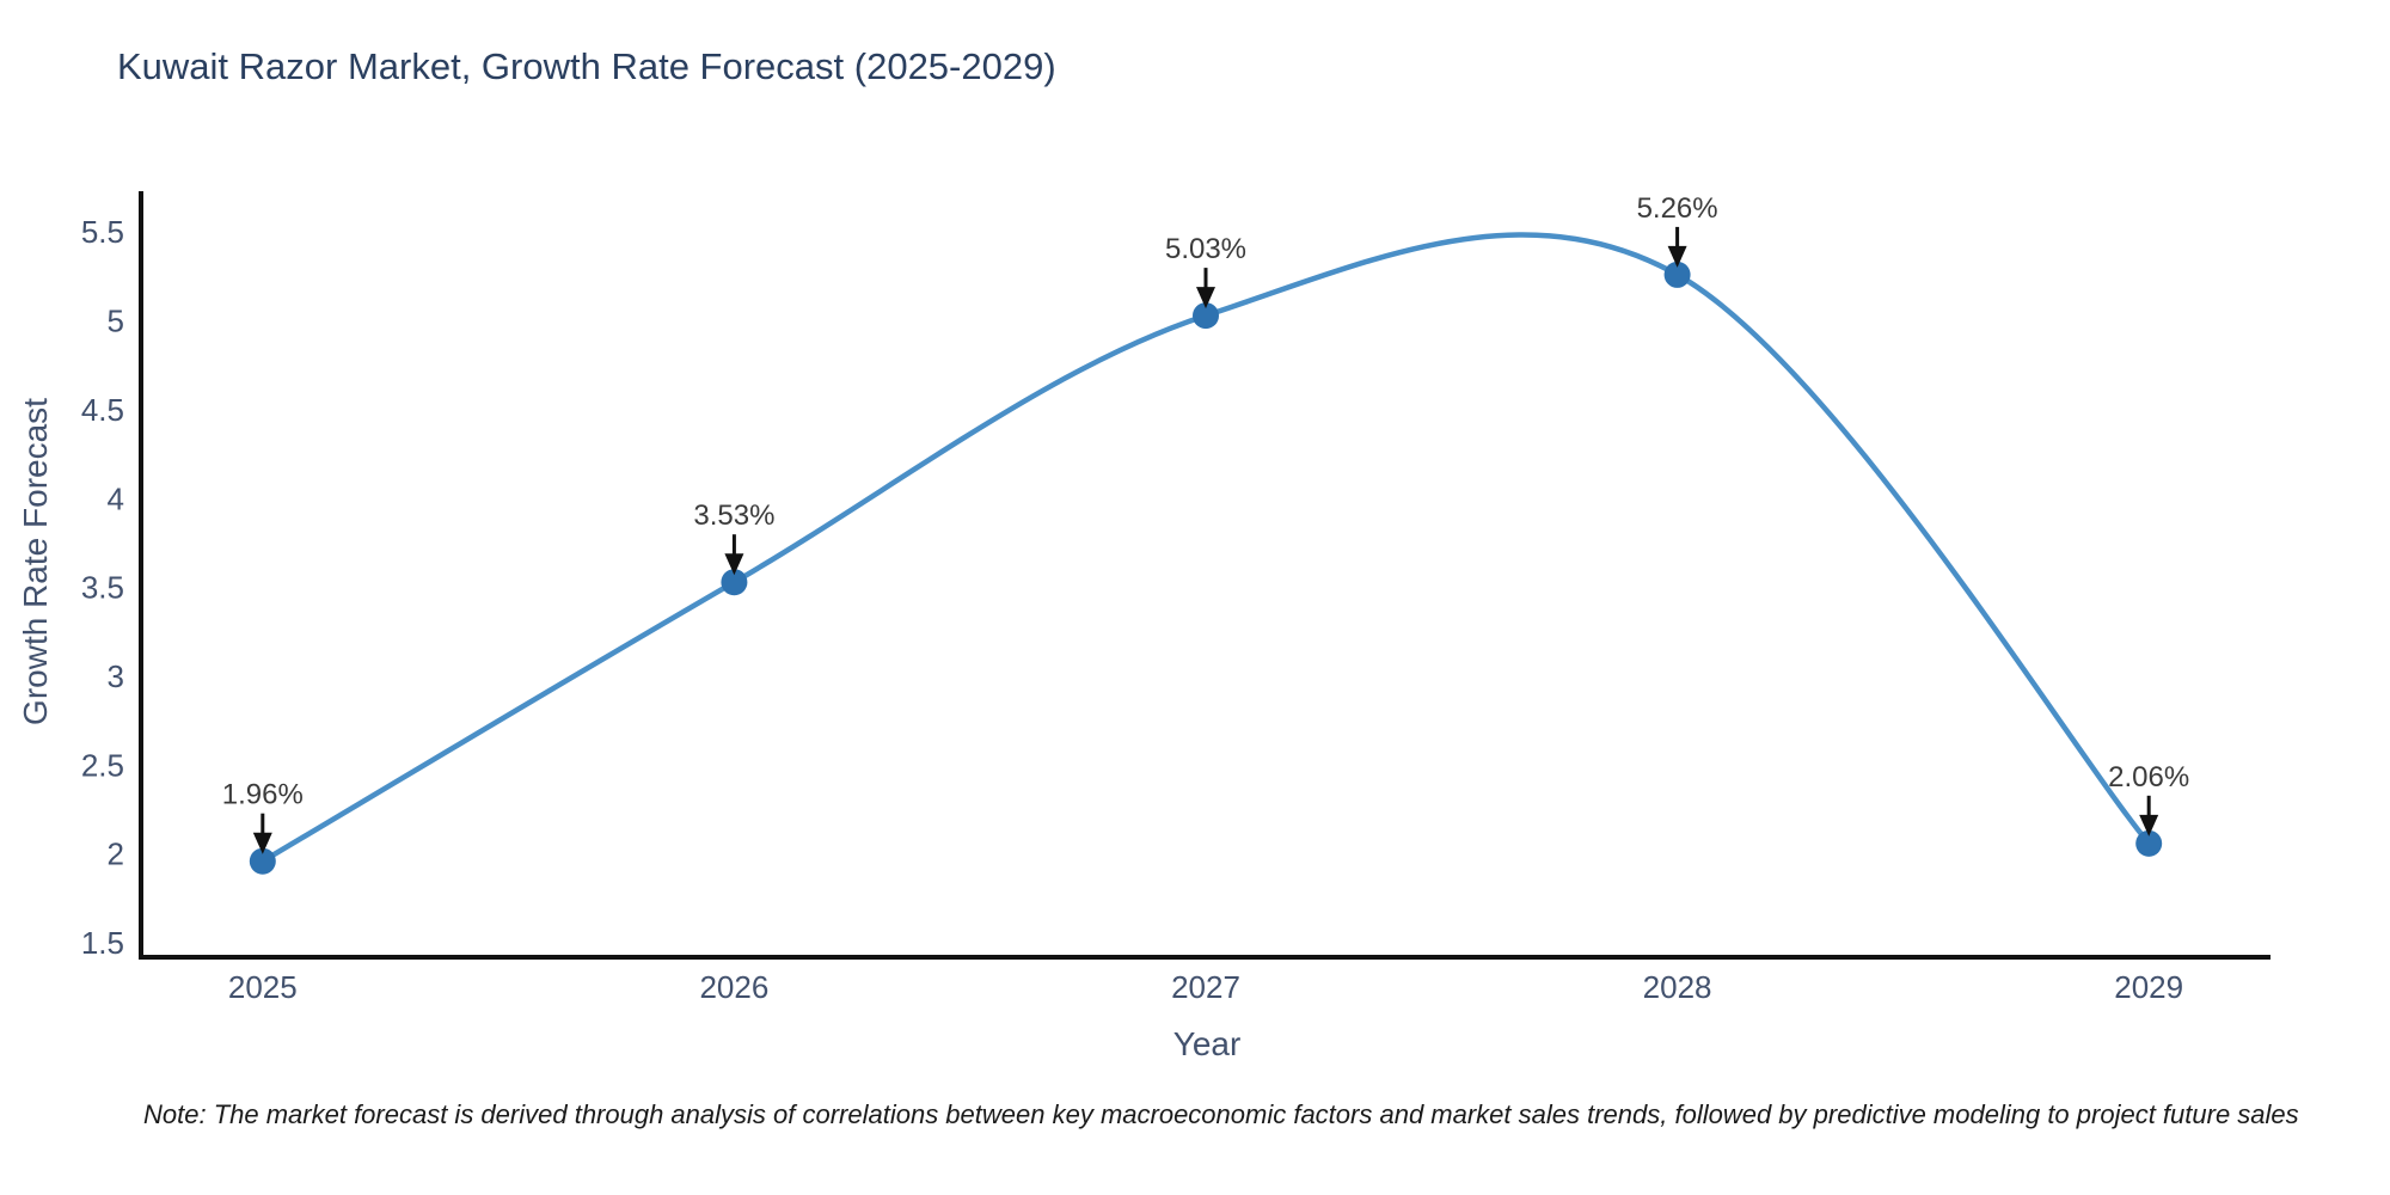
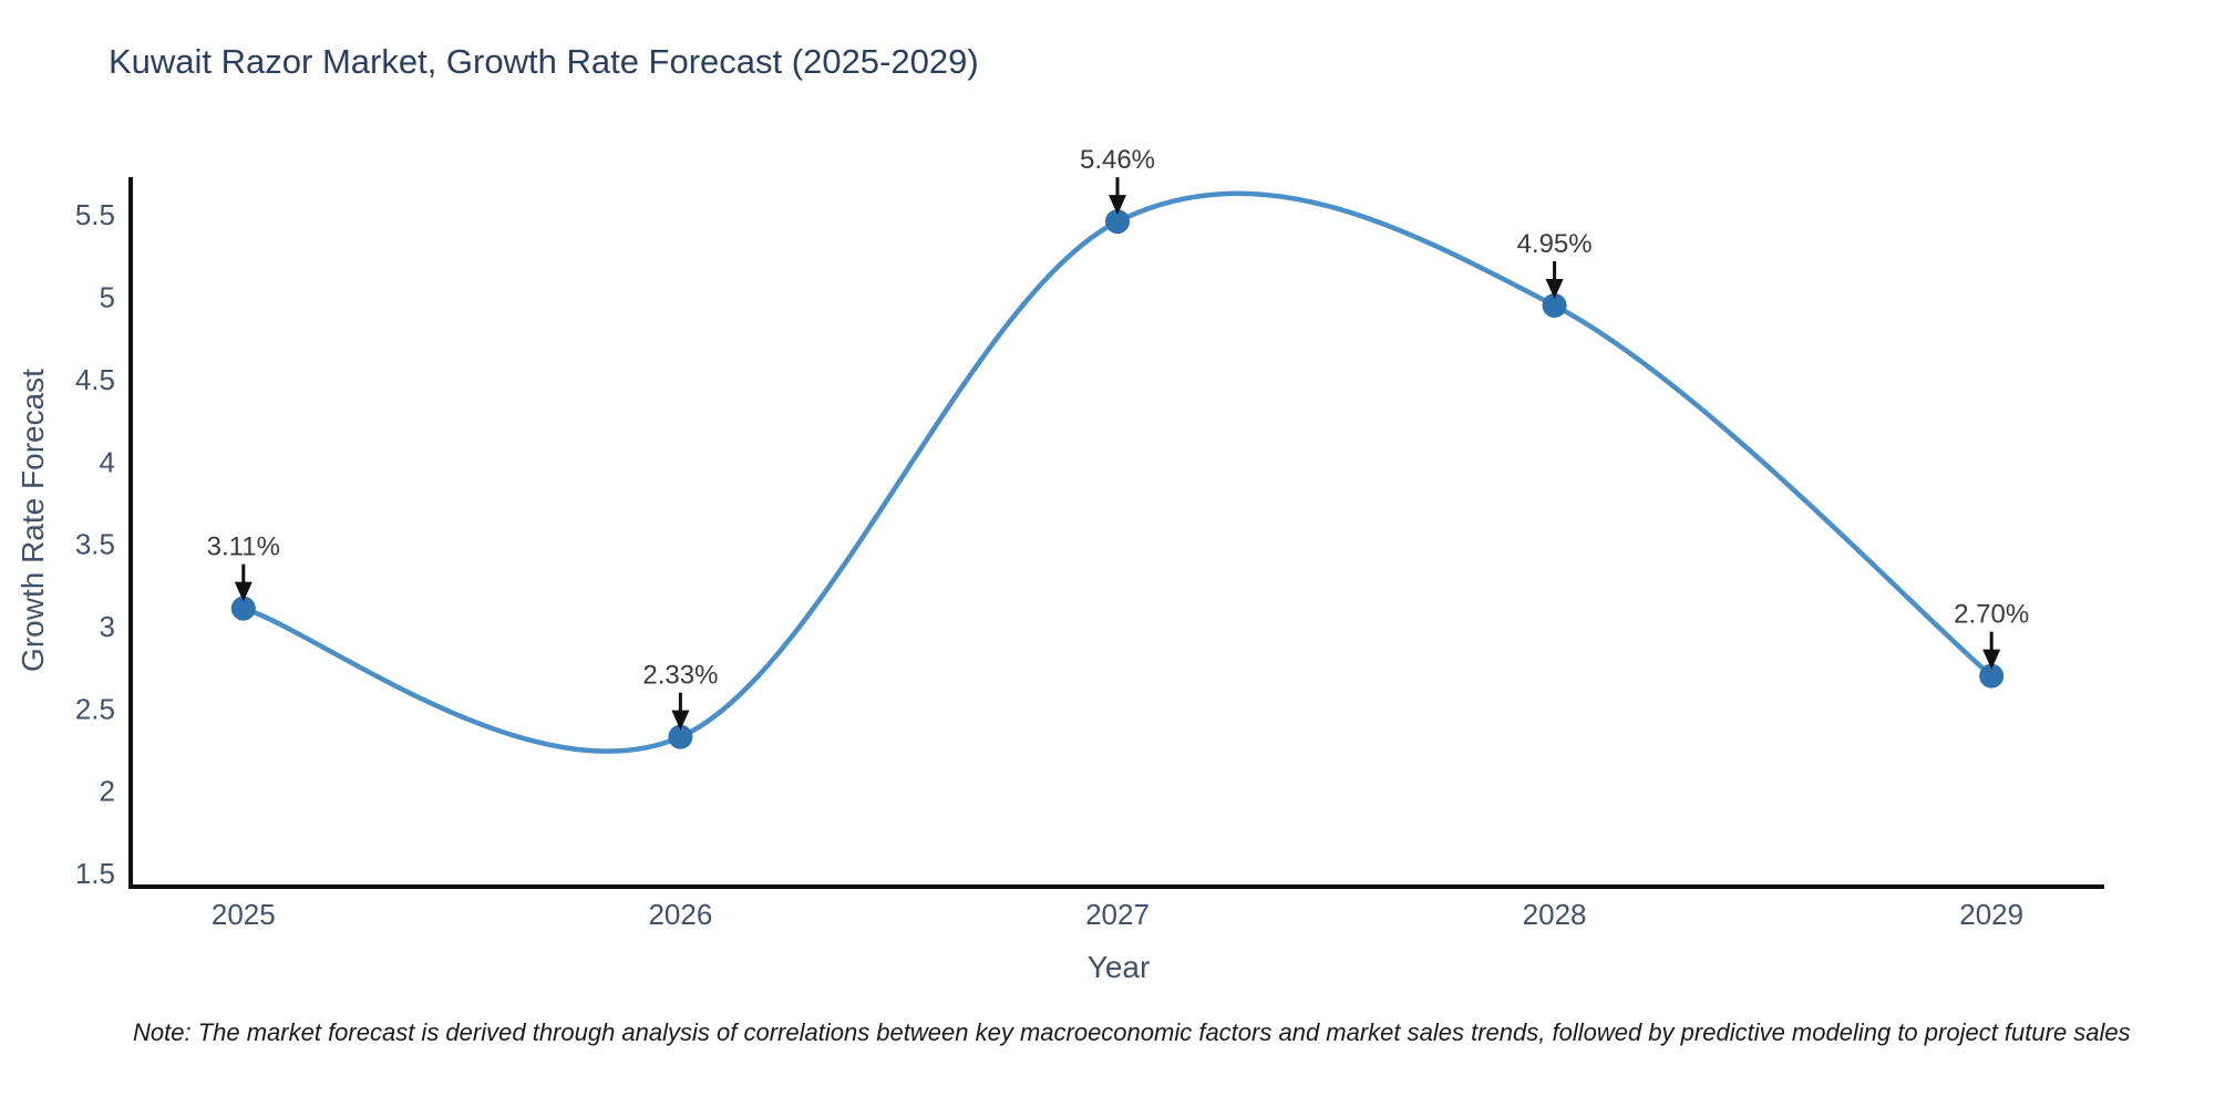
2025: 1.96% -> 3.11%
2026: 3.53% -> 2.33%
2027: 5.03% -> 5.46%
2028: 5.26% -> 4.95%
2029: 2.06% -> 2.70%
